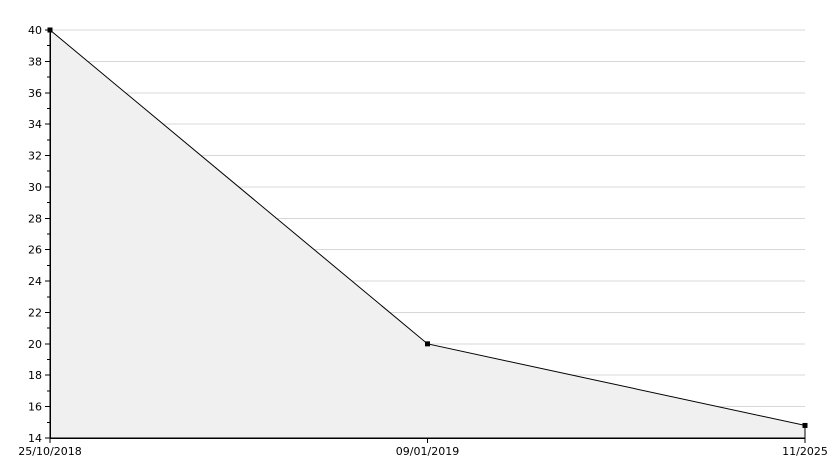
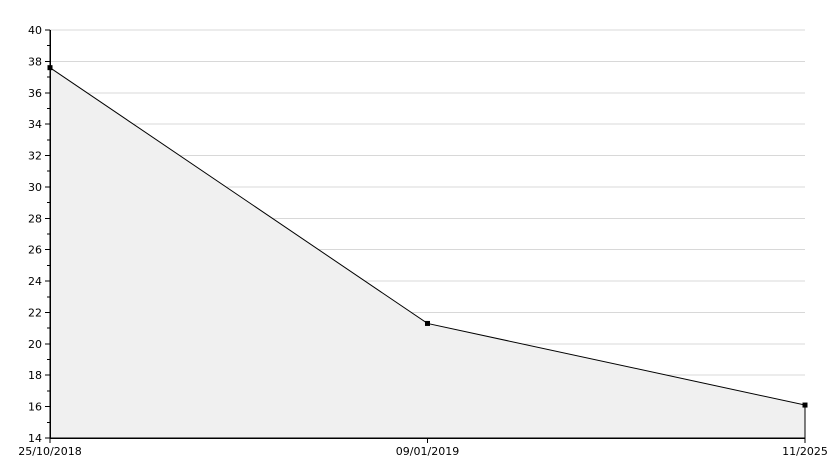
25/10/2018: 40.0 -> 37.6
09/01/2019: 20.0 -> 21.3
11/2025: 14.8 -> 16.1
